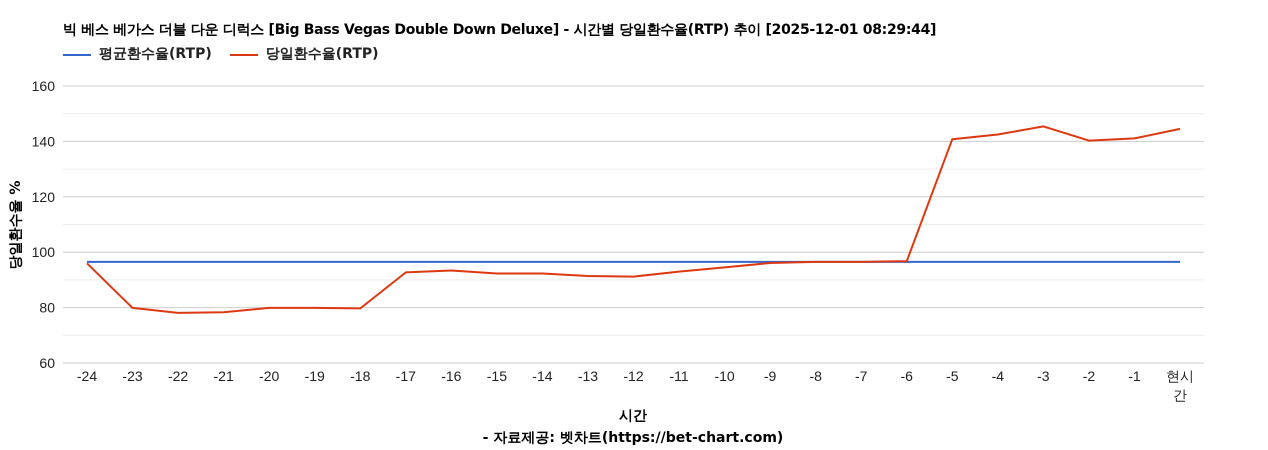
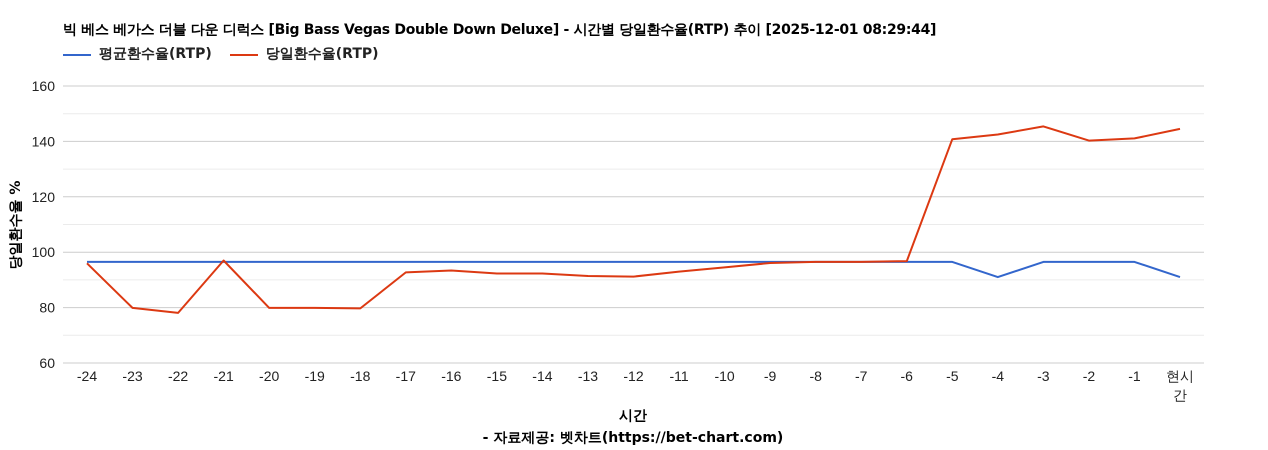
당일환수율(RTP)/-21: 78 -> 97
평균환수율(RTP)/-4: 96 -> 91
평균환수율(RTP)/현시간: 96 -> 91
